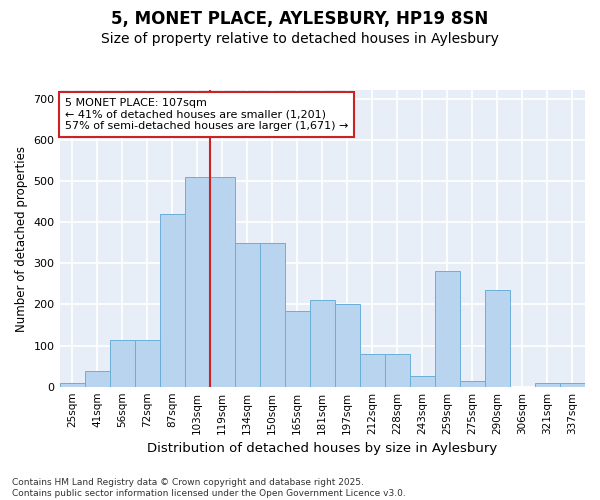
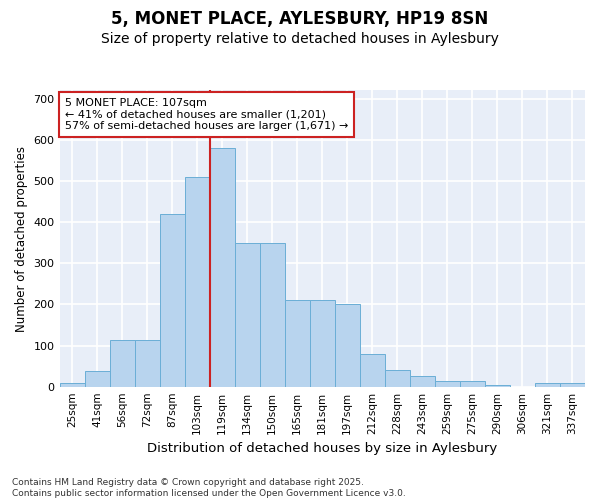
119sqm: 510 -> 580
165sqm: 185 -> 210
228sqm: 80 -> 40
259sqm: 280 -> 15
290sqm: 235 -> 3
